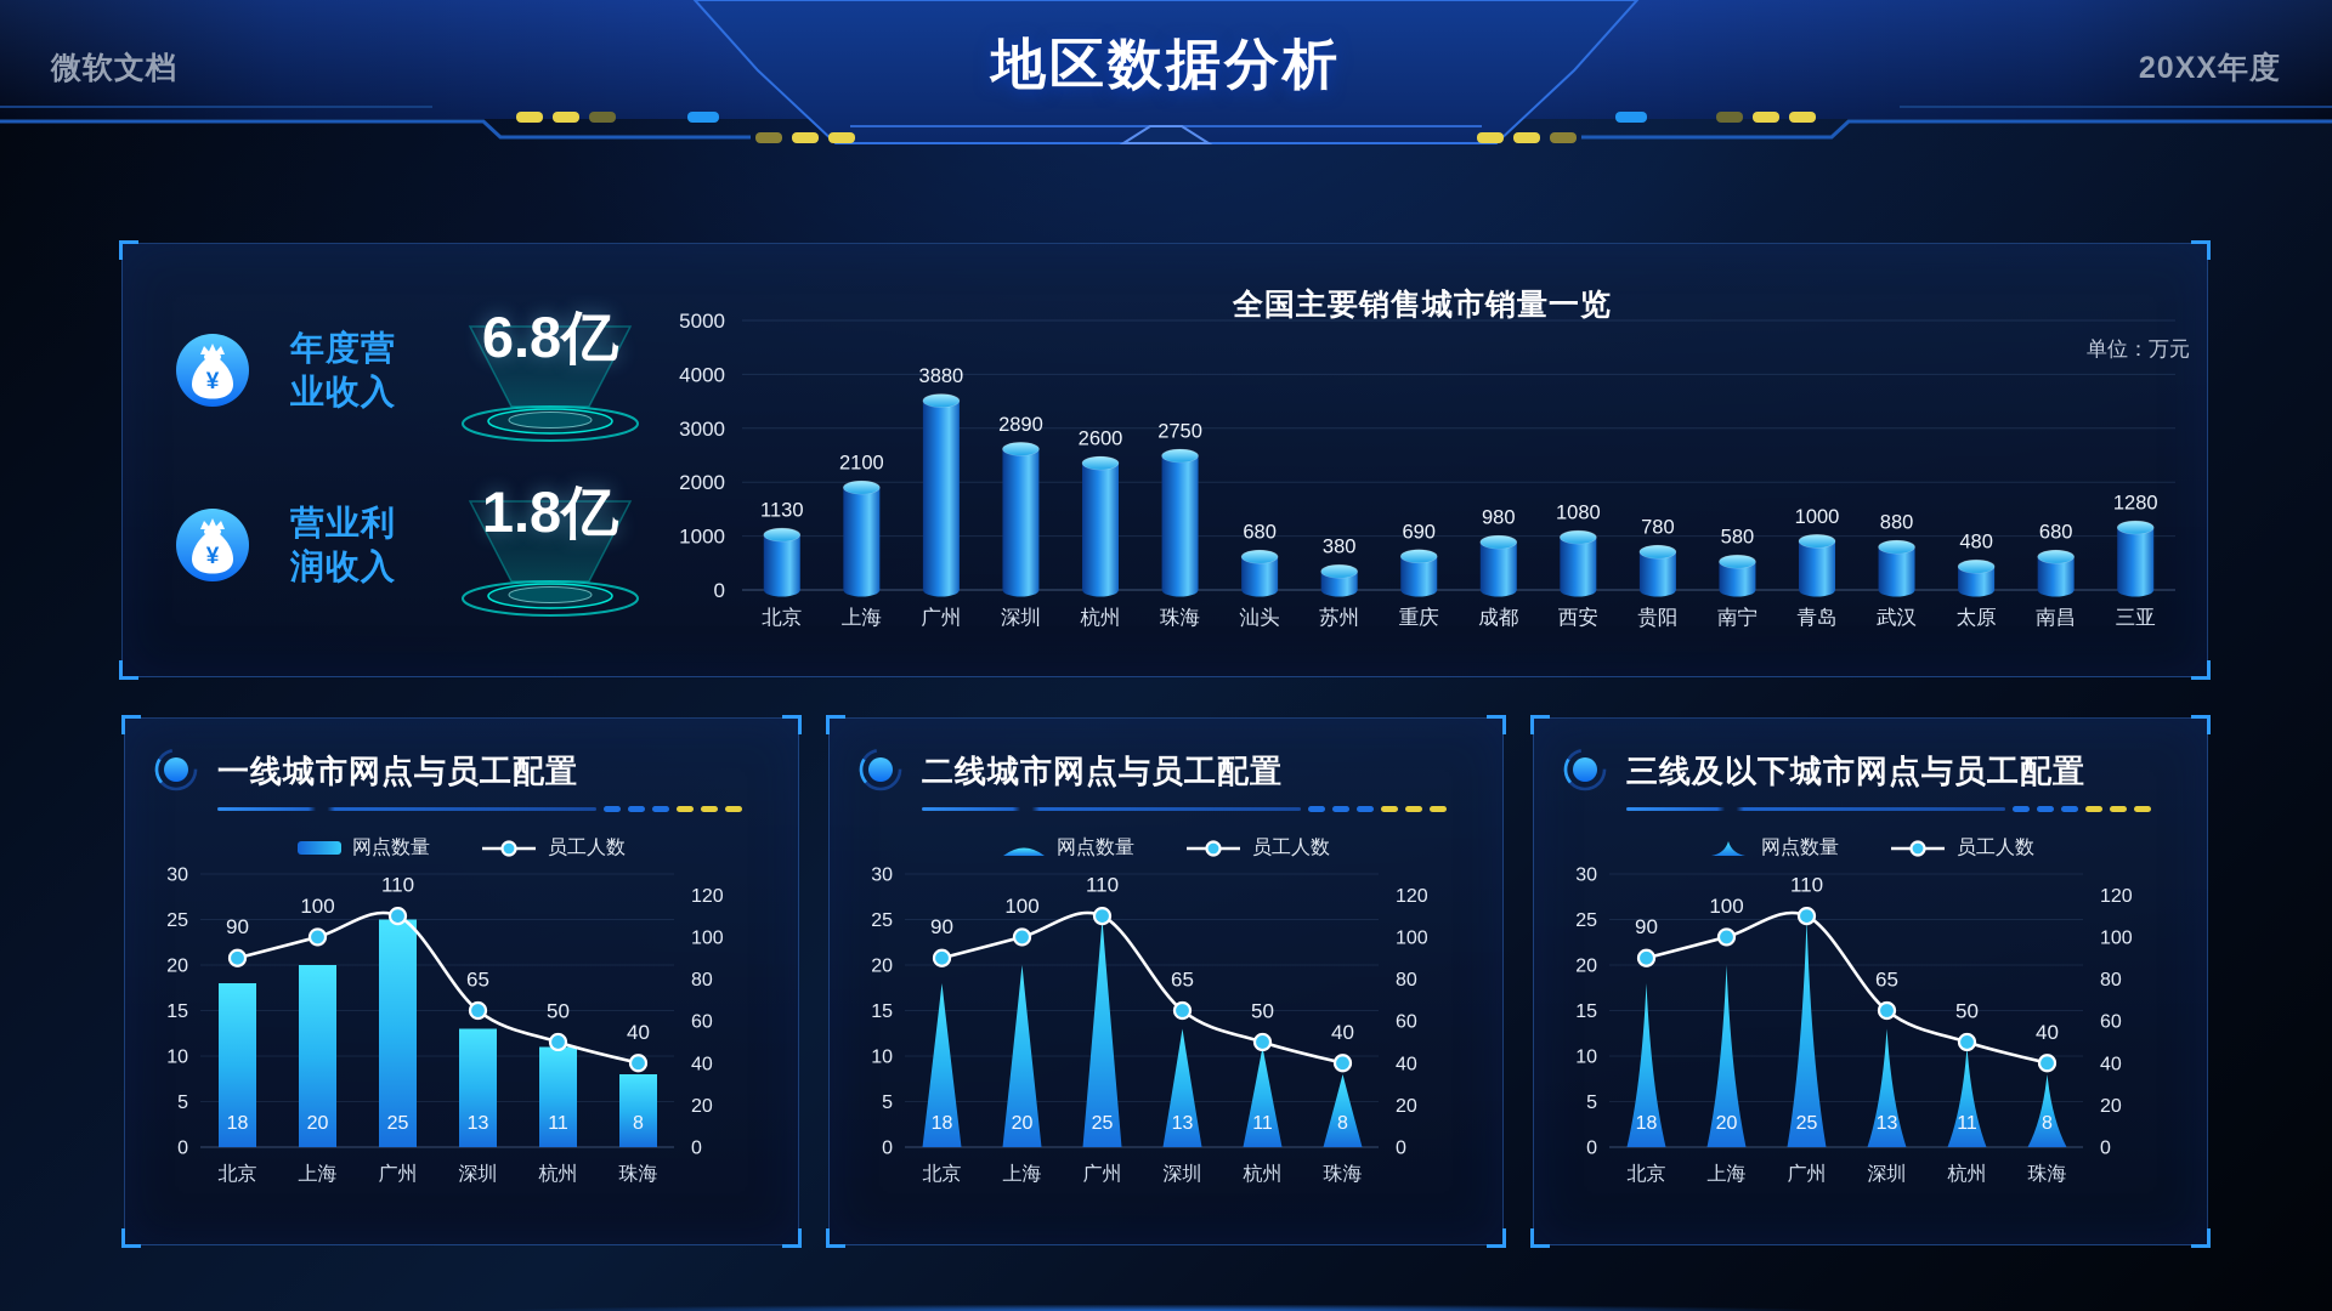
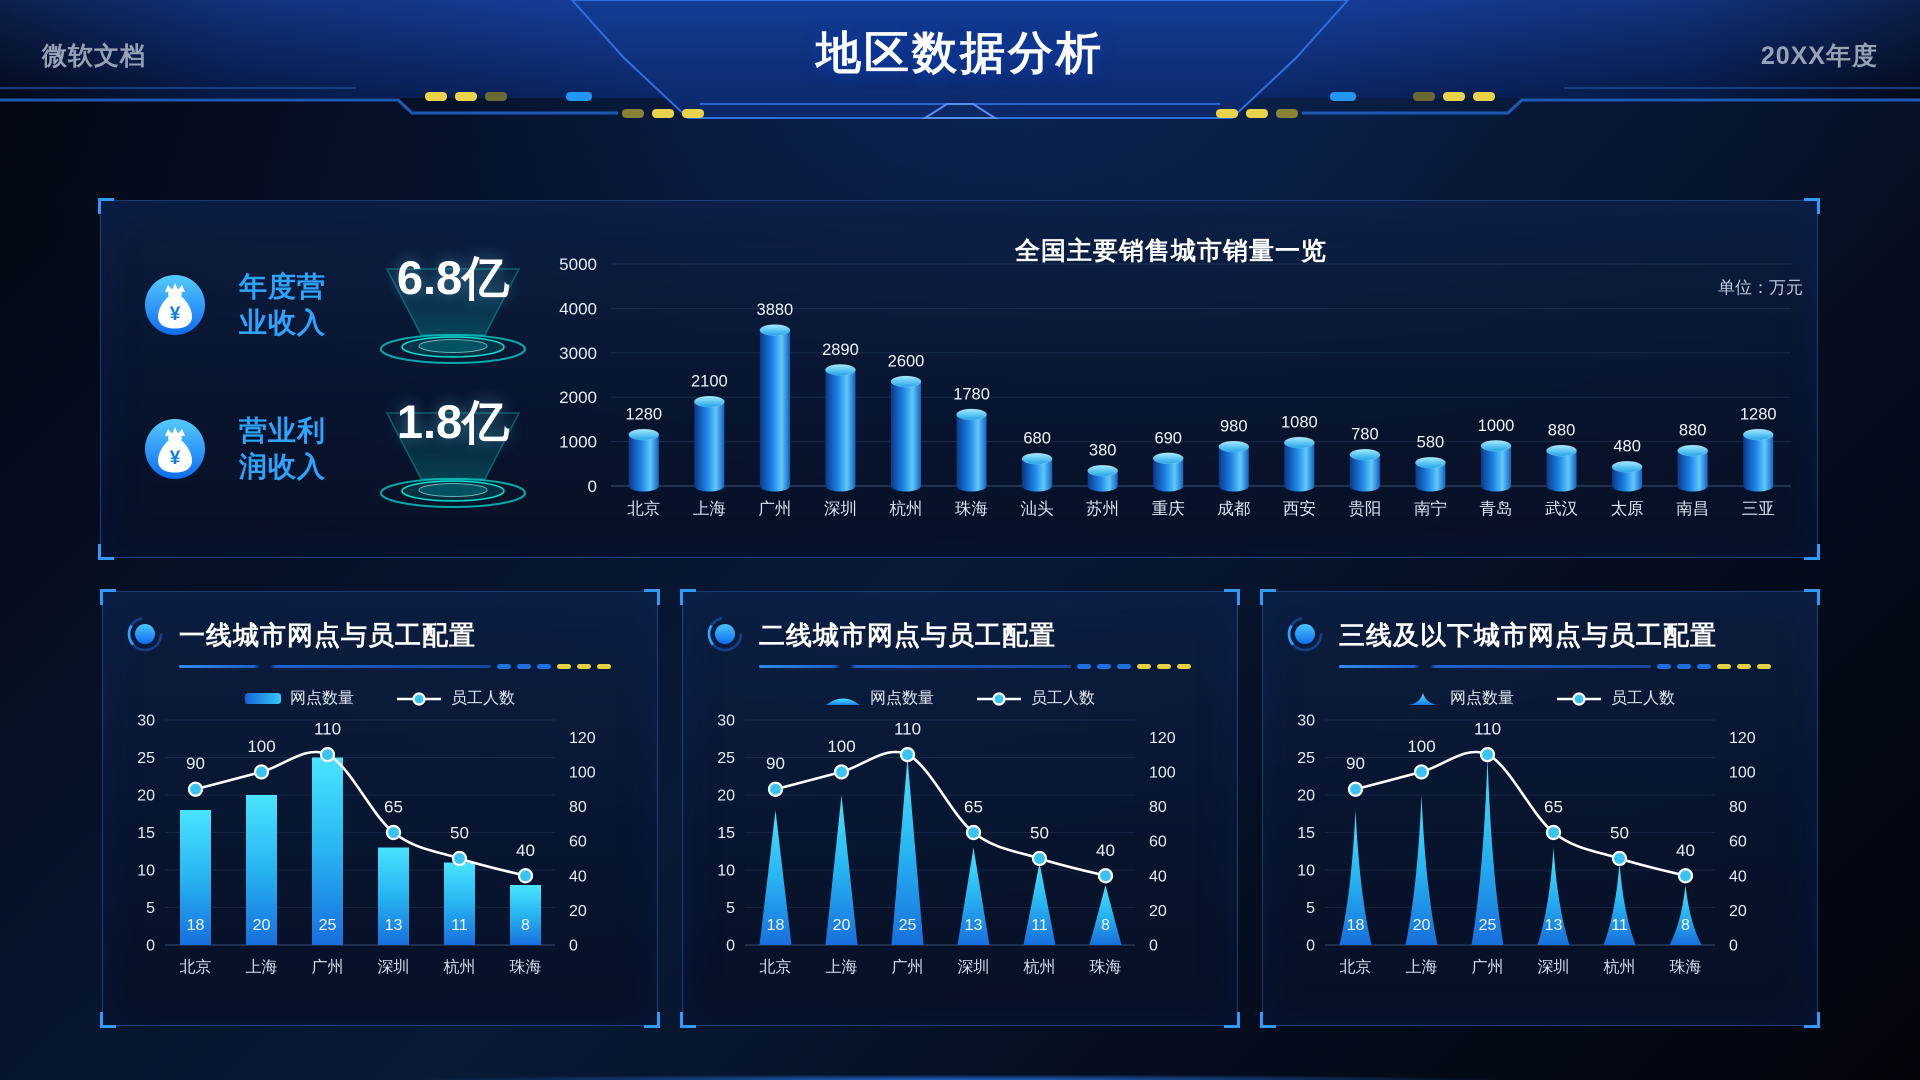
全国主要销售城市销量一览/北京: 1130 -> 1280
全国主要销售城市销量一览/珠海: 2750 -> 1780
全国主要销售城市销量一览/南昌: 680 -> 880
